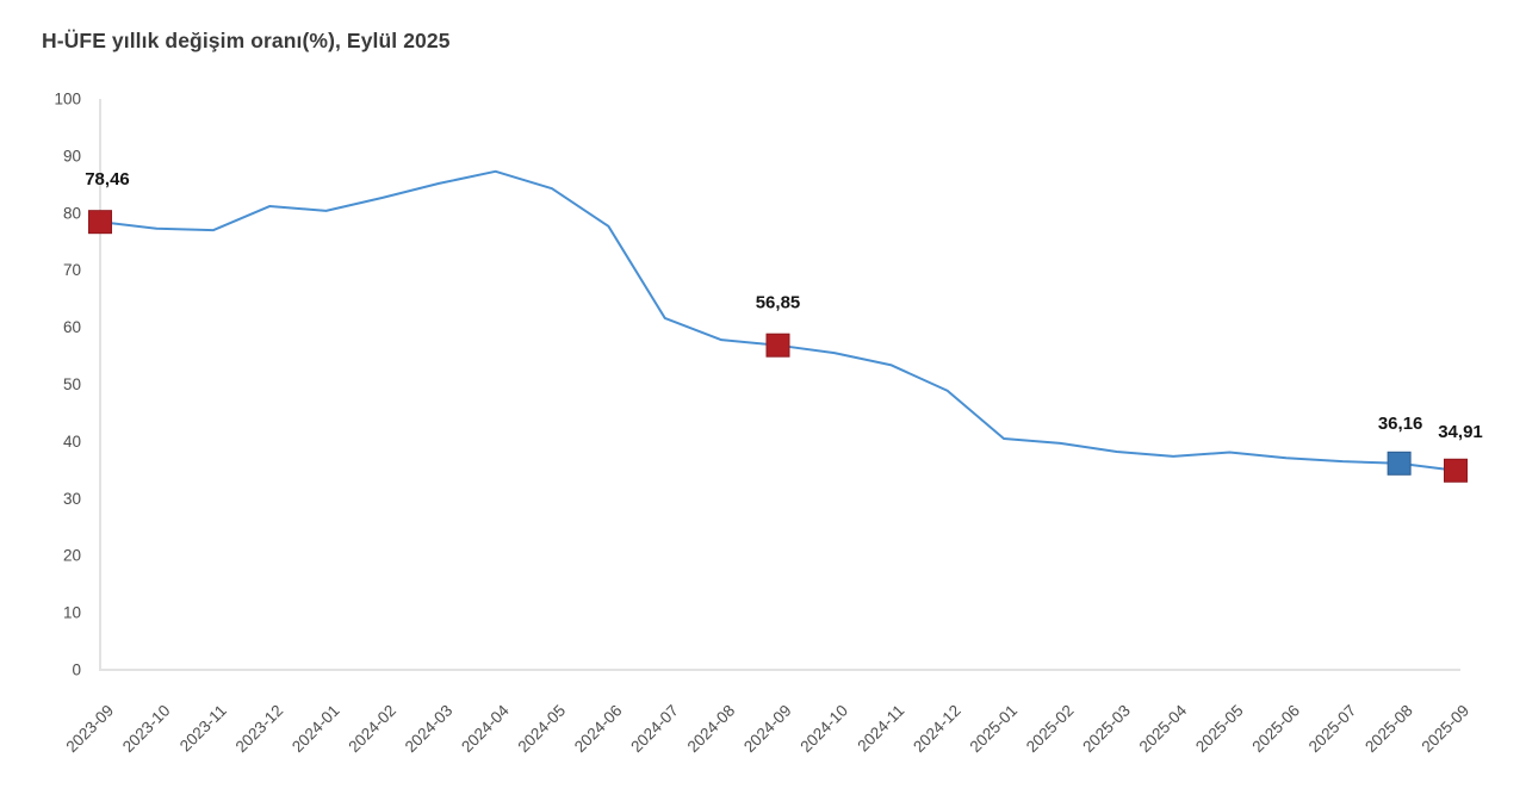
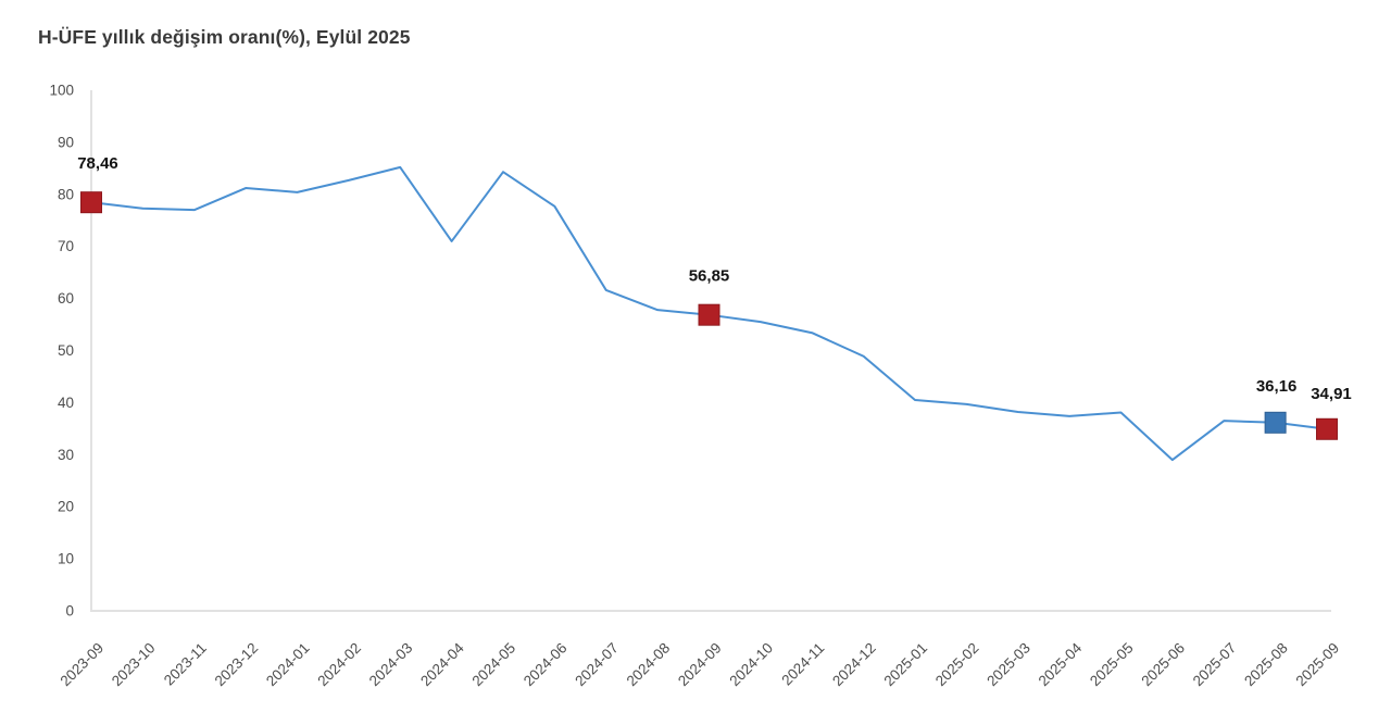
2024-04: 87 -> 71
2025-06: 37 -> 29
